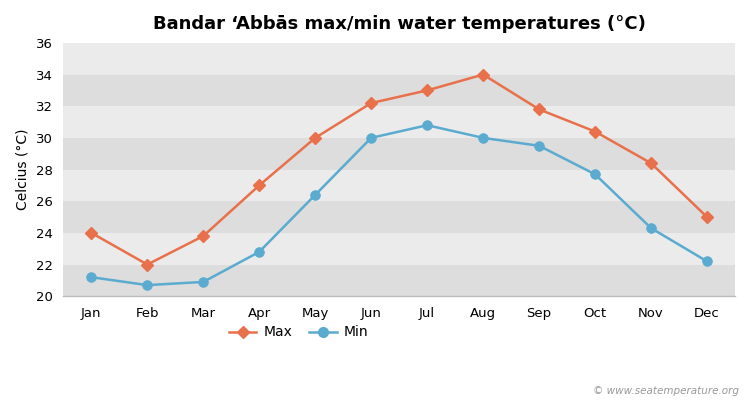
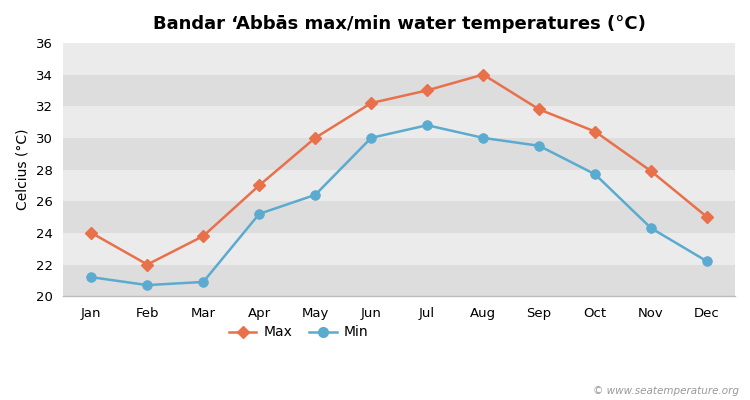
Min/Apr: 22.8 -> 25.2
Max/Nov: 28.4 -> 27.9
